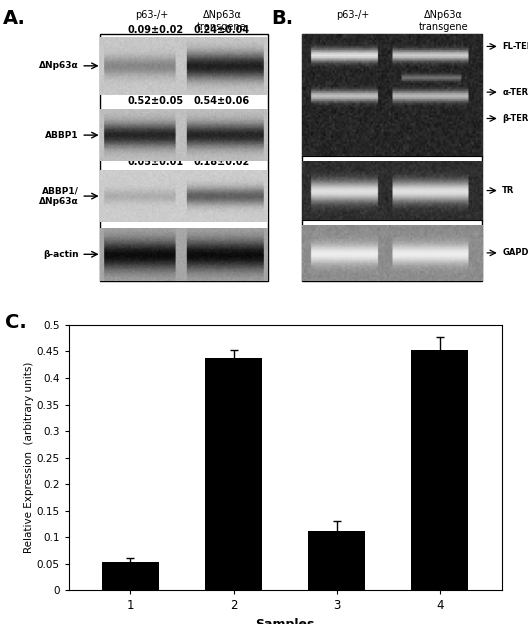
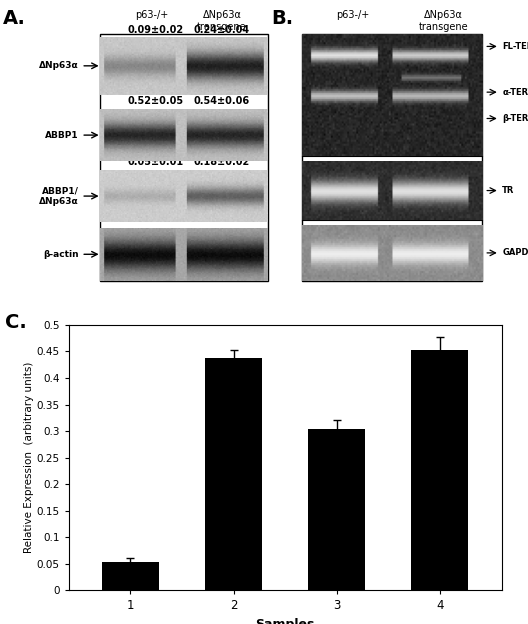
3: 0.112 -> 0.303
